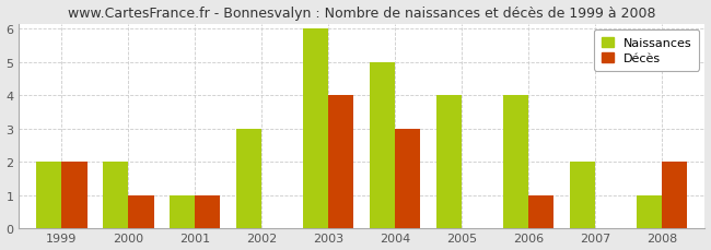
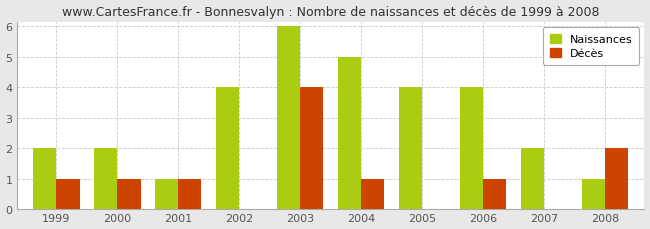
Décès/1999: 2 -> 1
Naissances/2002: 3 -> 4
Décès/2004: 3 -> 1
